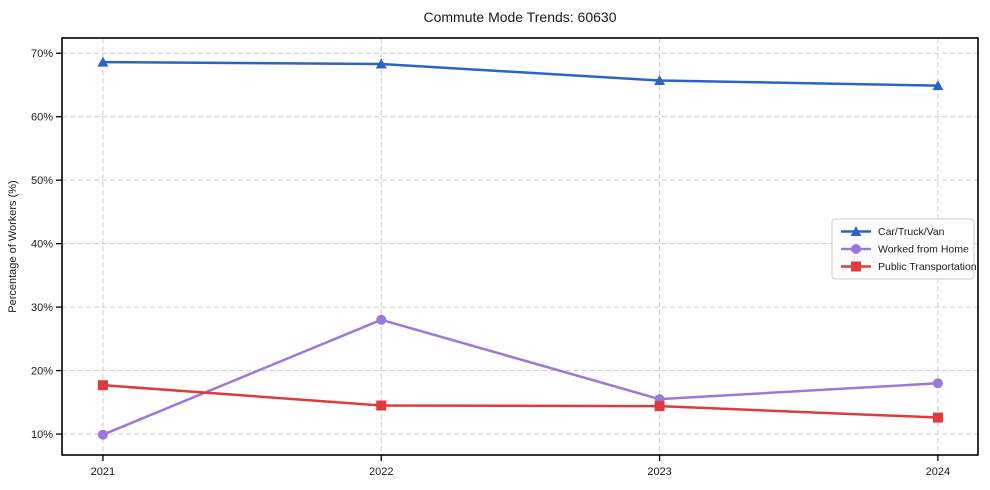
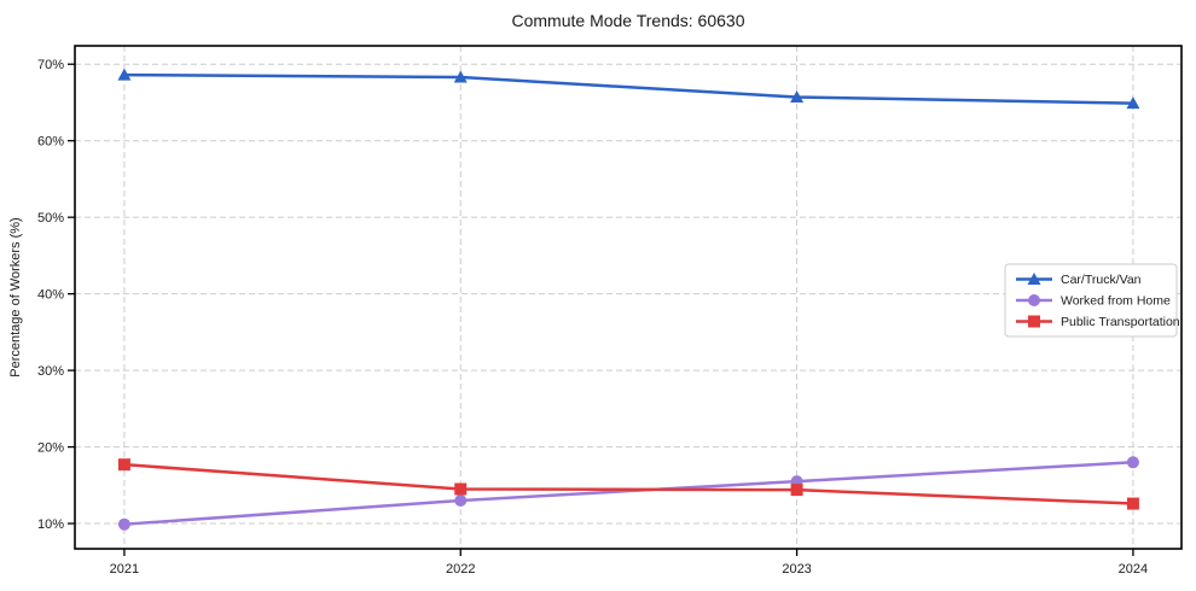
Worked from Home/2022: 28% -> 13%
